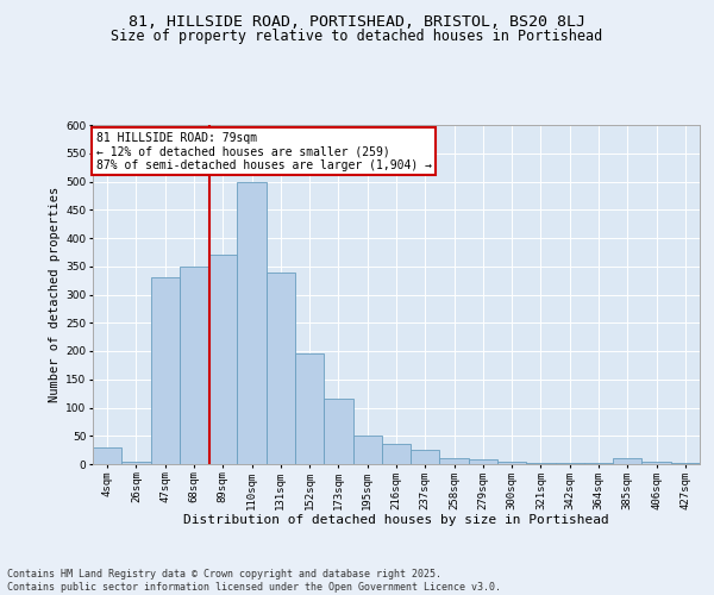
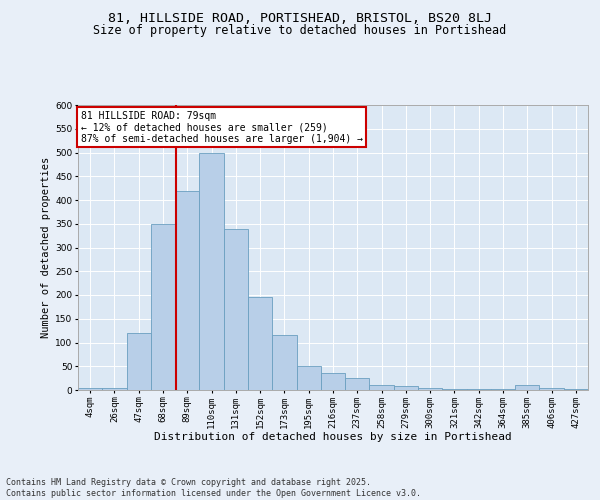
4sqm: 30 -> 5
47sqm: 330 -> 120
89sqm: 370 -> 420
